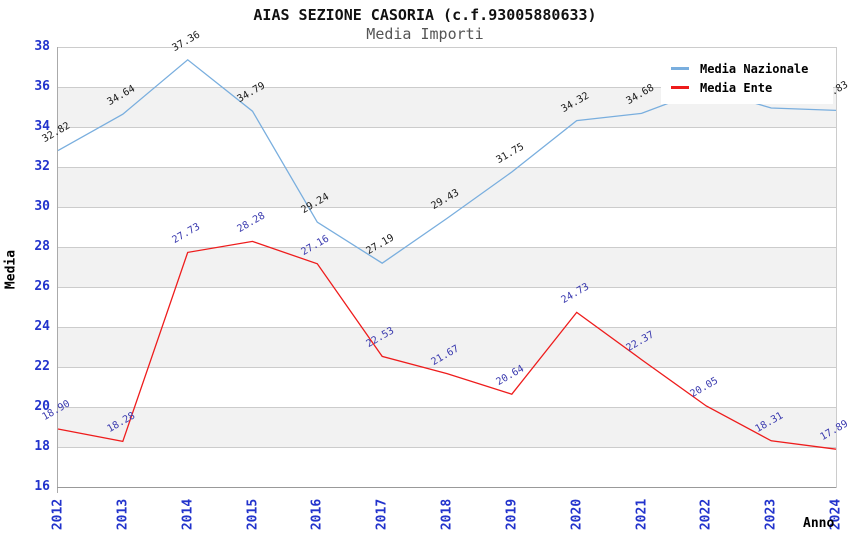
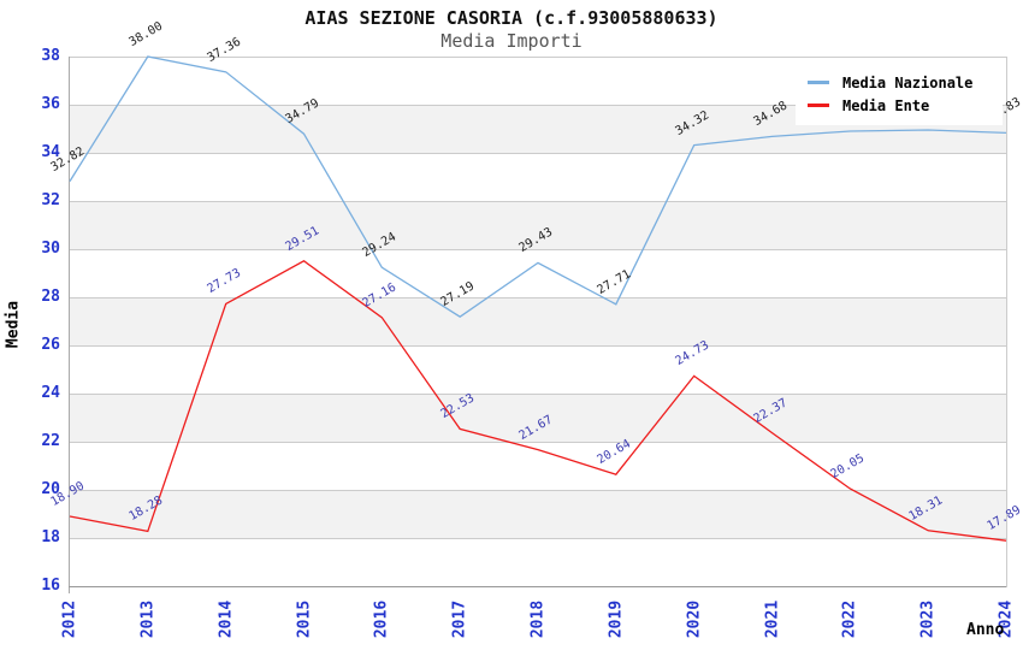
Media Nazionale/2013: 34.64 -> 38.00
Media Ente/2015: 28.28 -> 29.51
Media Nazionale/2019: 31.75 -> 27.71
Media Nazionale/2022: 35.9 -> 34.9
